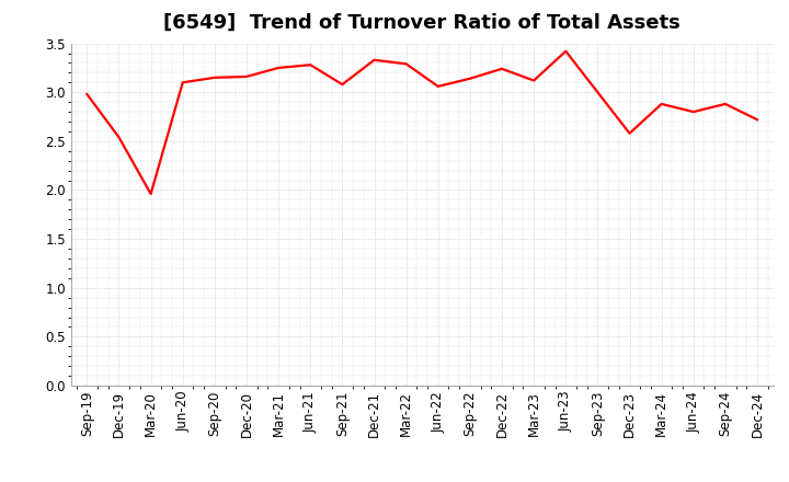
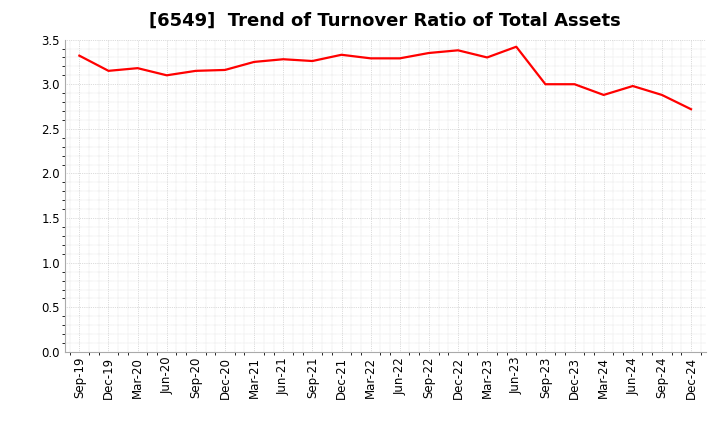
Sep-19: 2.98 -> 3.32
Dec-19: 2.54 -> 3.15
Mar-20: 1.96 -> 3.18
Sep-21: 3.08 -> 3.26
Jun-22: 3.06 -> 3.29
Sep-22: 3.14 -> 3.35
Dec-22: 3.24 -> 3.38
Mar-23: 3.12 -> 3.30
Dec-23: 2.58 -> 3.00
Jun-24: 2.80 -> 2.98
